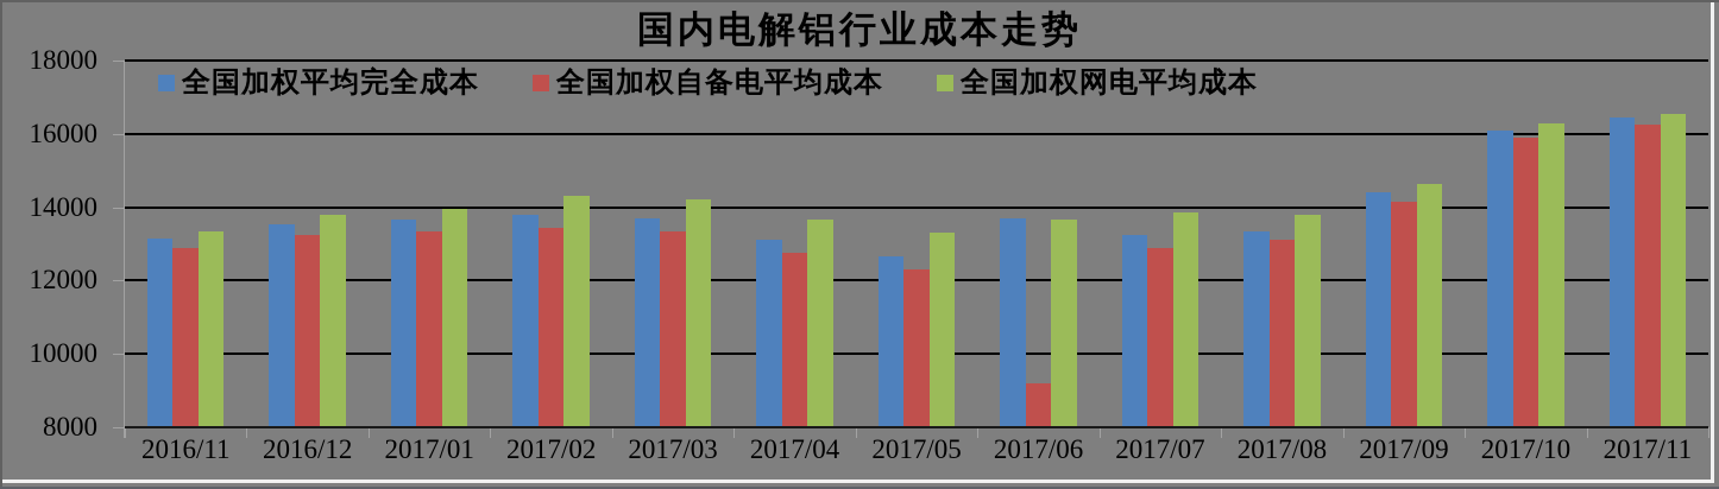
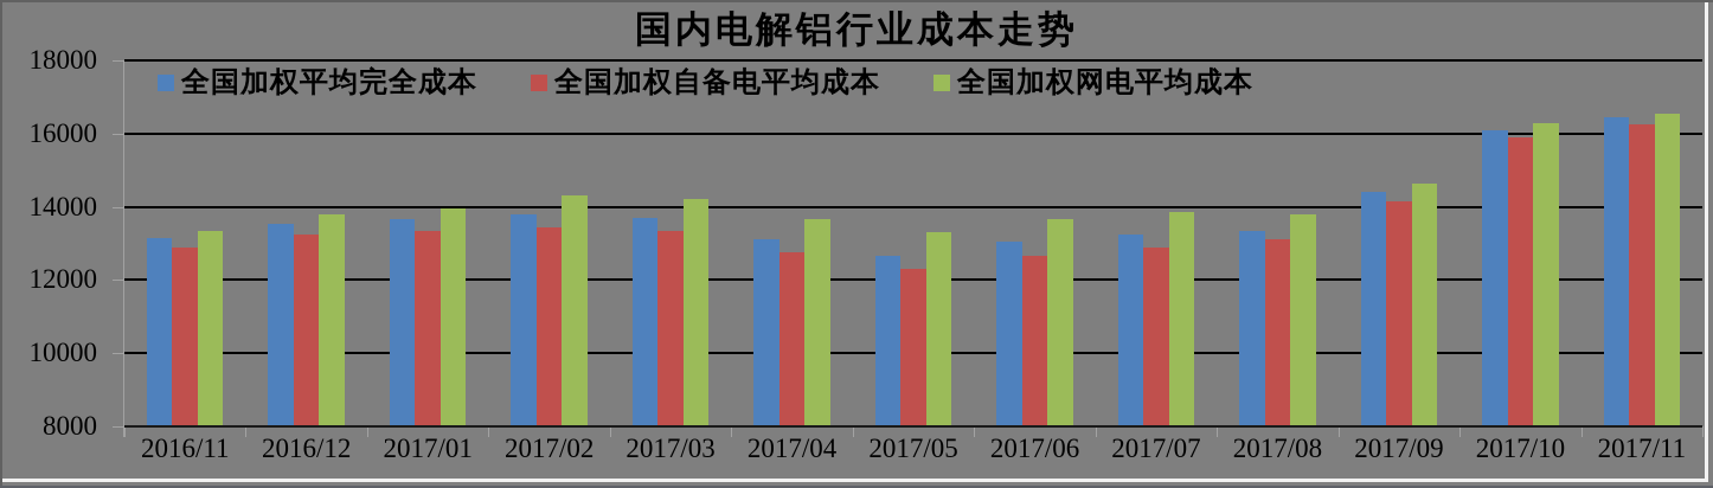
全国加权平均完全成本/2017/06: 13700 -> 13000
全国加权自备电平均成本/2017/06: 9200 -> 12600
